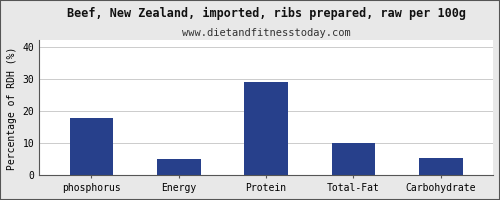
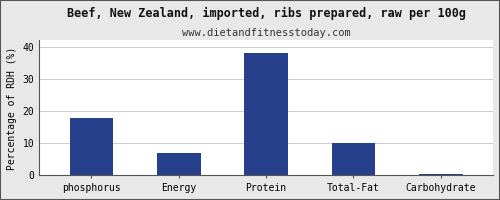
Energy: 5.0 -> 7.0
Protein: 29.0 -> 38.0
Carbohydrate: 5.5 -> 0.5
